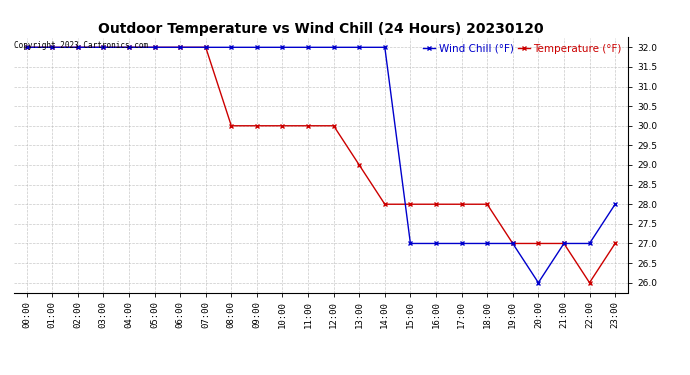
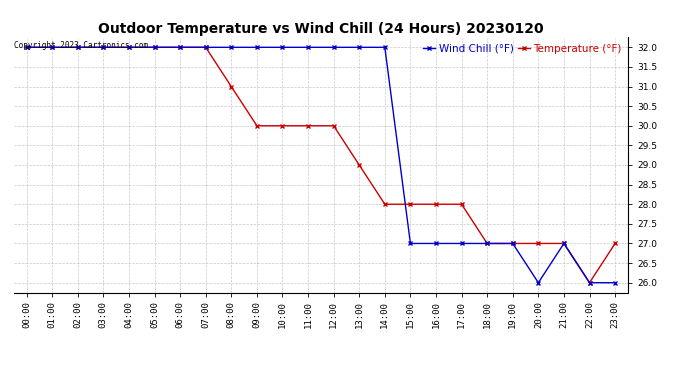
Temperature (°F)/08:00: 30 -> 31
Temperature (°F)/18:00: 28 -> 27
Wind Chill (°F)/22:00: 27 -> 26
Wind Chill (°F)/23:00: 28 -> 26
